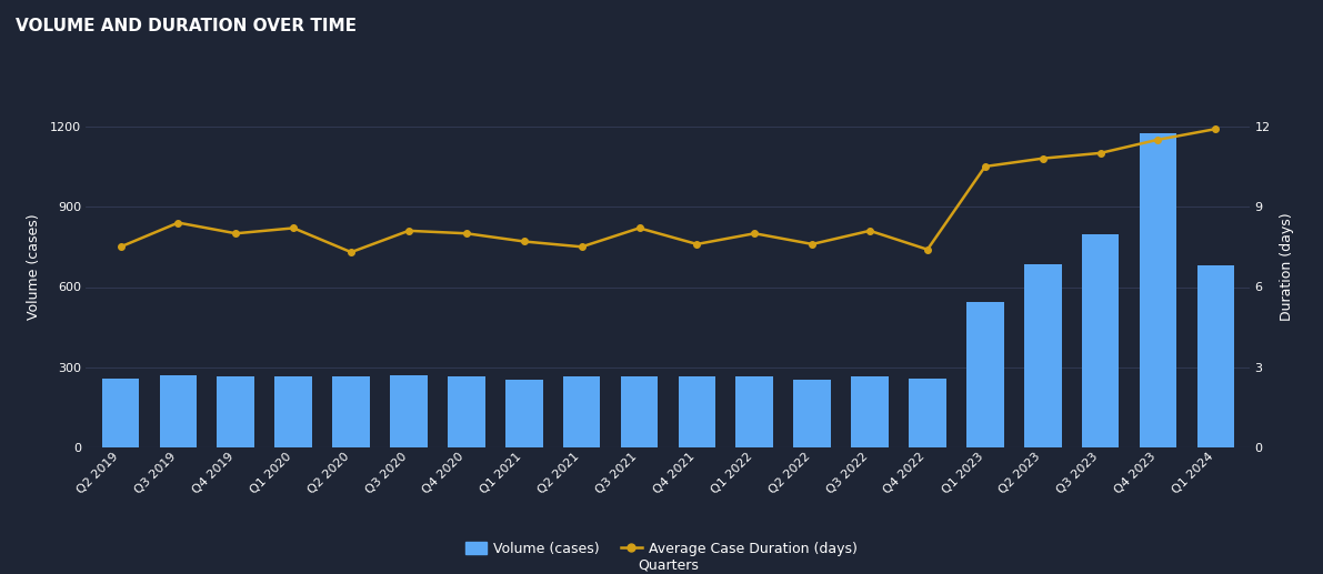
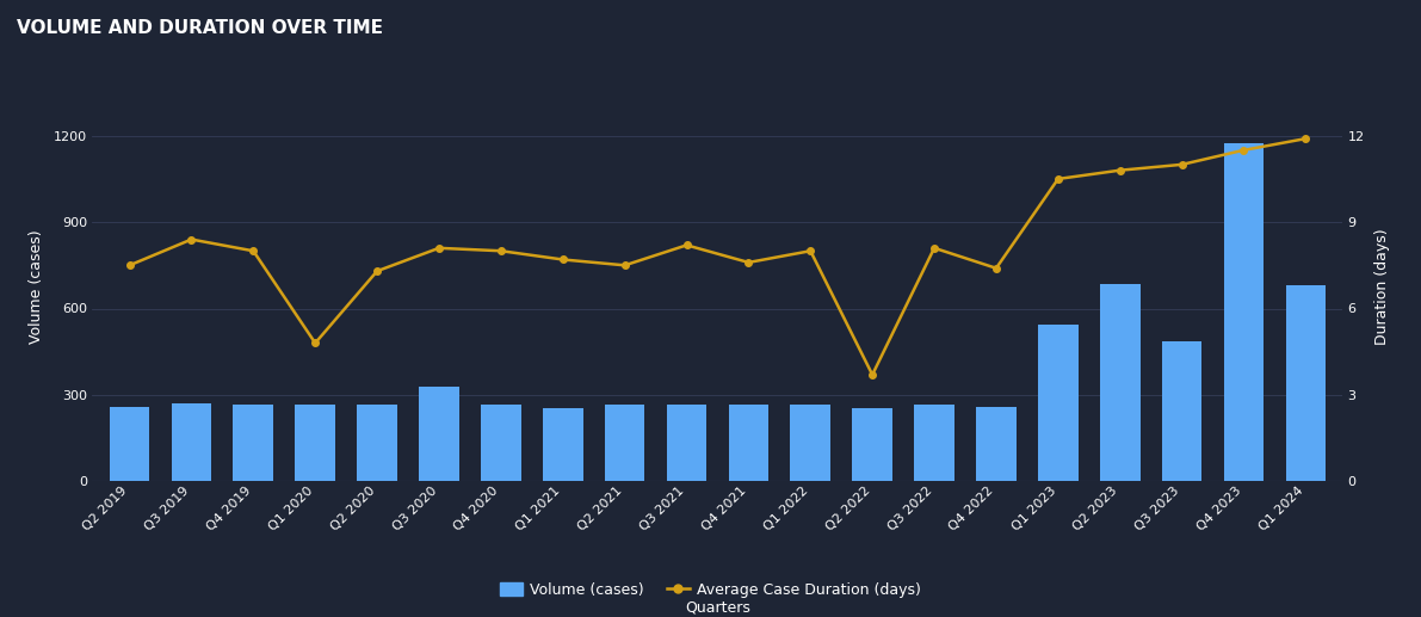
Average Case Duration (days)/Q1 2020: 8.2 -> 4.8
Volume (cases)/Q3 2020: 270 -> 330
Average Case Duration (days)/Q2 2022: 7.6 -> 3.7
Volume (cases)/Q3 2023: 795 -> 485
